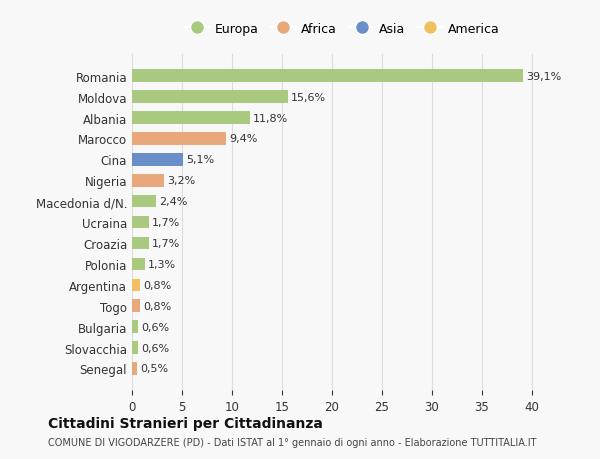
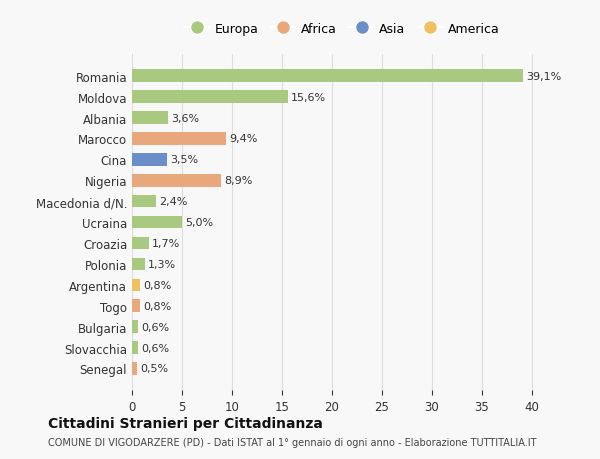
Albania: 11,8% -> 3,6%
Cina: 5,1% -> 3,5%
Nigeria: 3,2% -> 8,9%
Ucraina: 1,7% -> 5,0%
